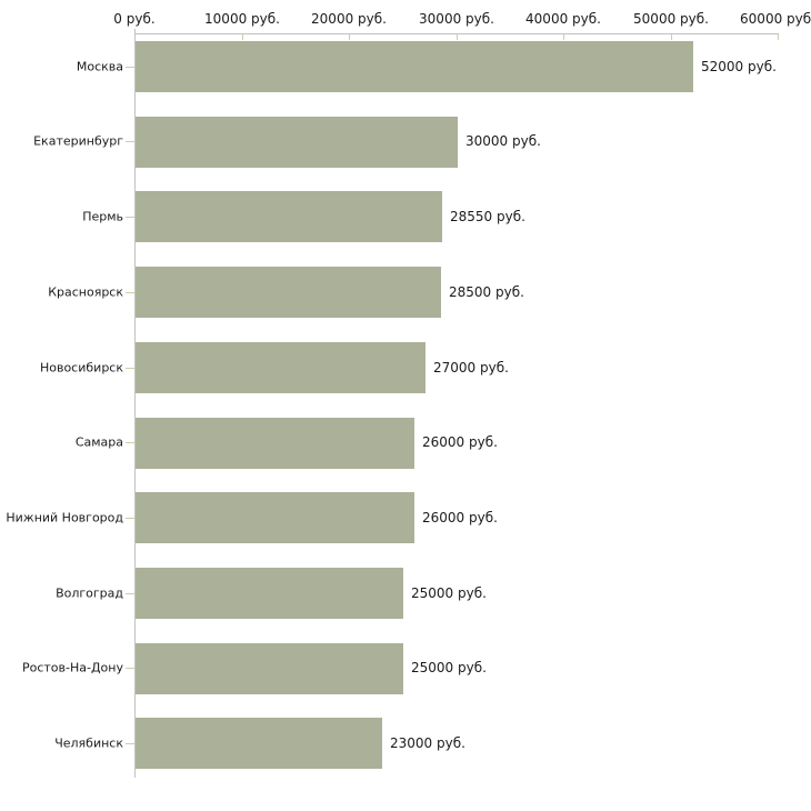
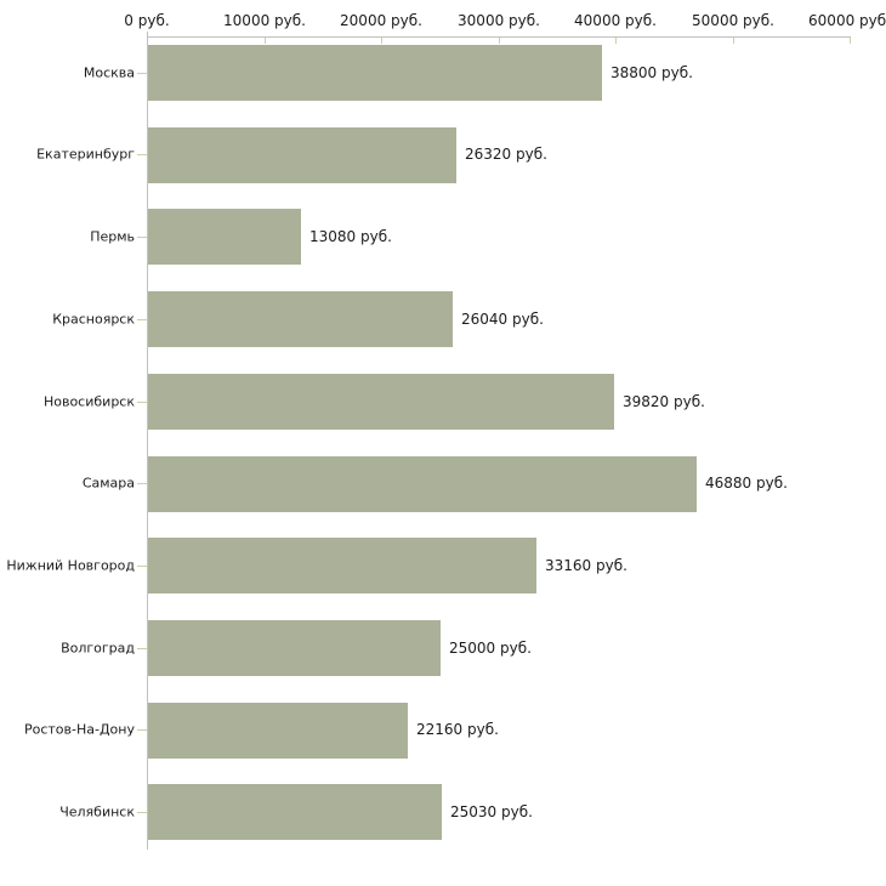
Москва: 52000 -> 38800
Екатеринбург: 30000 -> 26320
Пермь: 28550 -> 13080
Красноярск: 28500 -> 26040
Новосибирск: 27000 -> 39820
Самара: 26000 -> 46880
Нижний Новгород: 26000 -> 33160
Ростов-На-Дону: 25000 -> 22160
Челябинск: 23000 -> 25030
